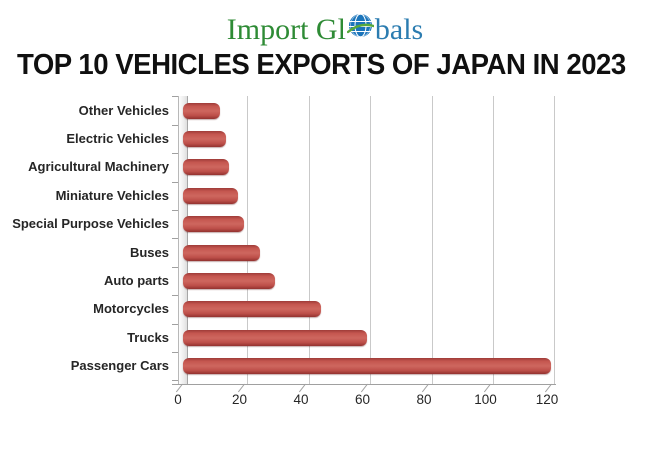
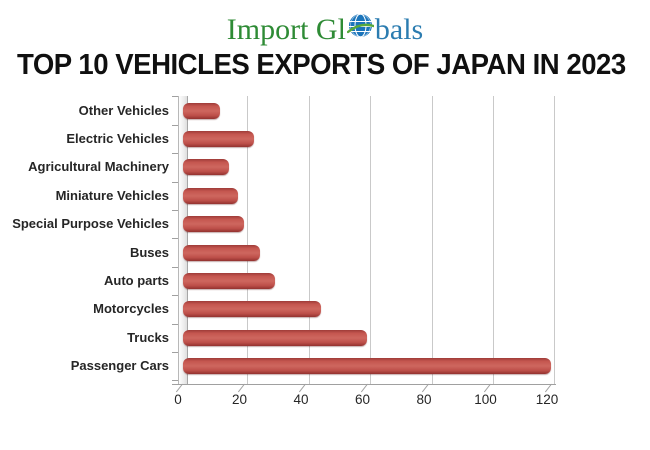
Electric Vehicles: 14 -> 23
